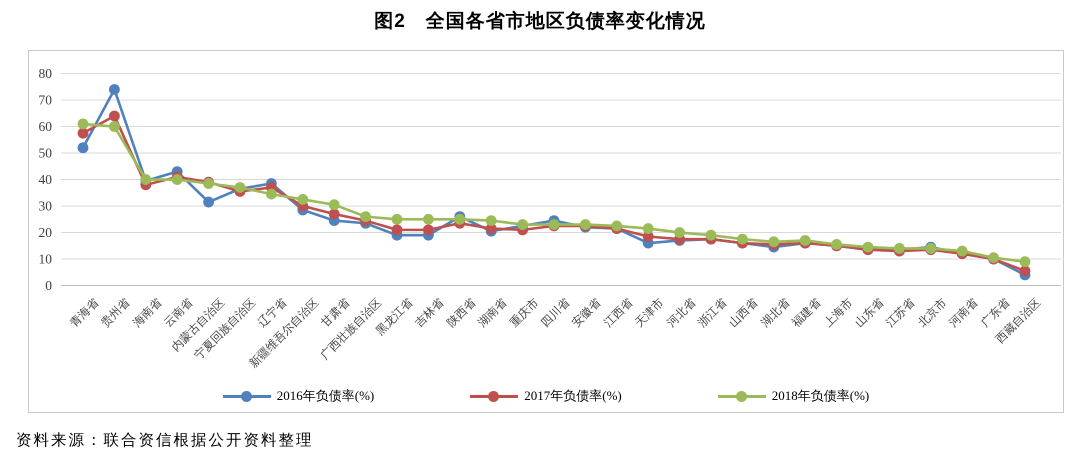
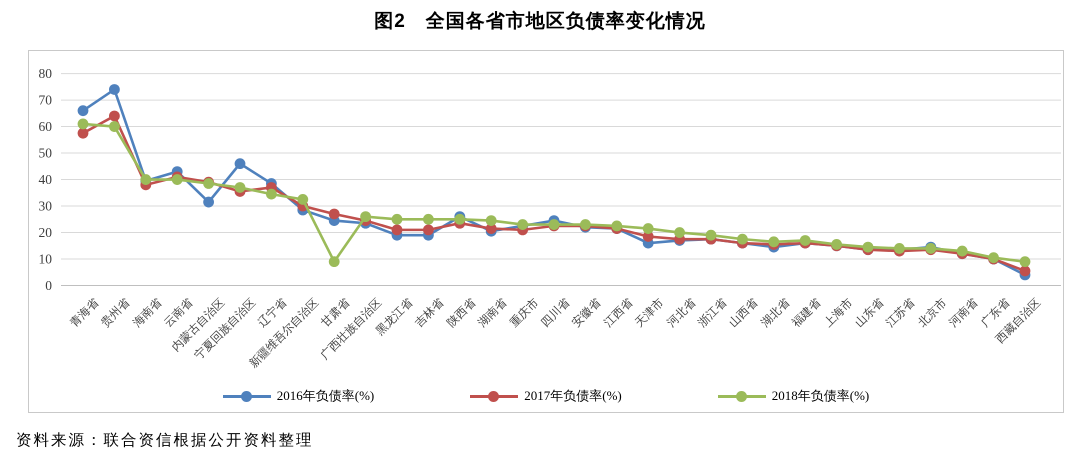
2016年负债率(%)/青海省: 52 -> 66
2016年负债率(%)/宁夏回族自治区: 36 -> 46
2018年负债率(%)/甘肃省: 30 -> 9
